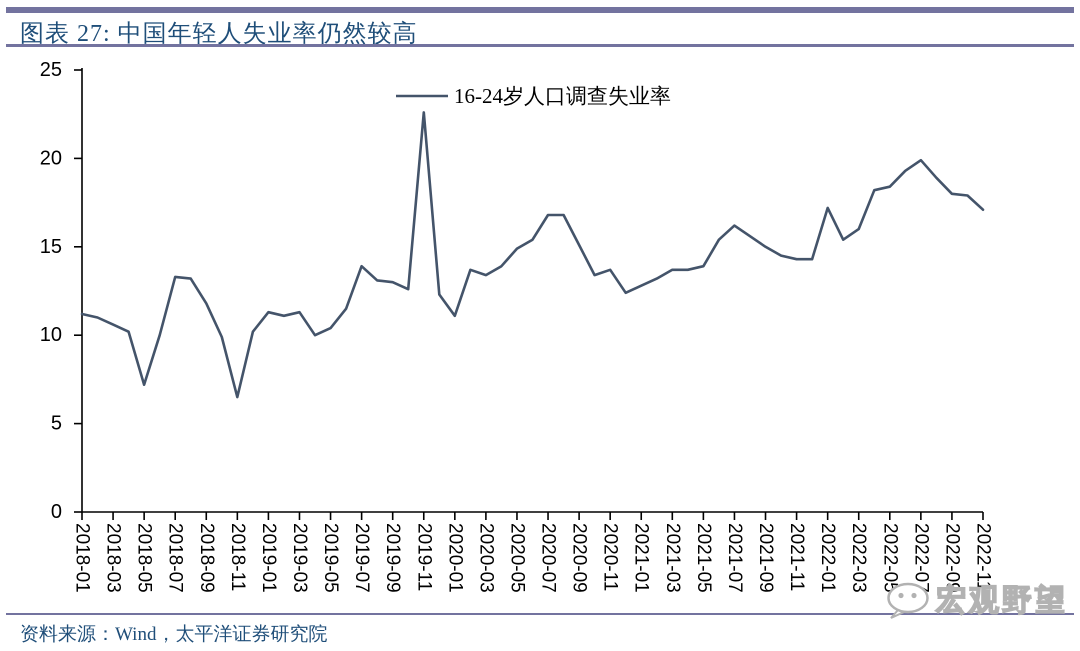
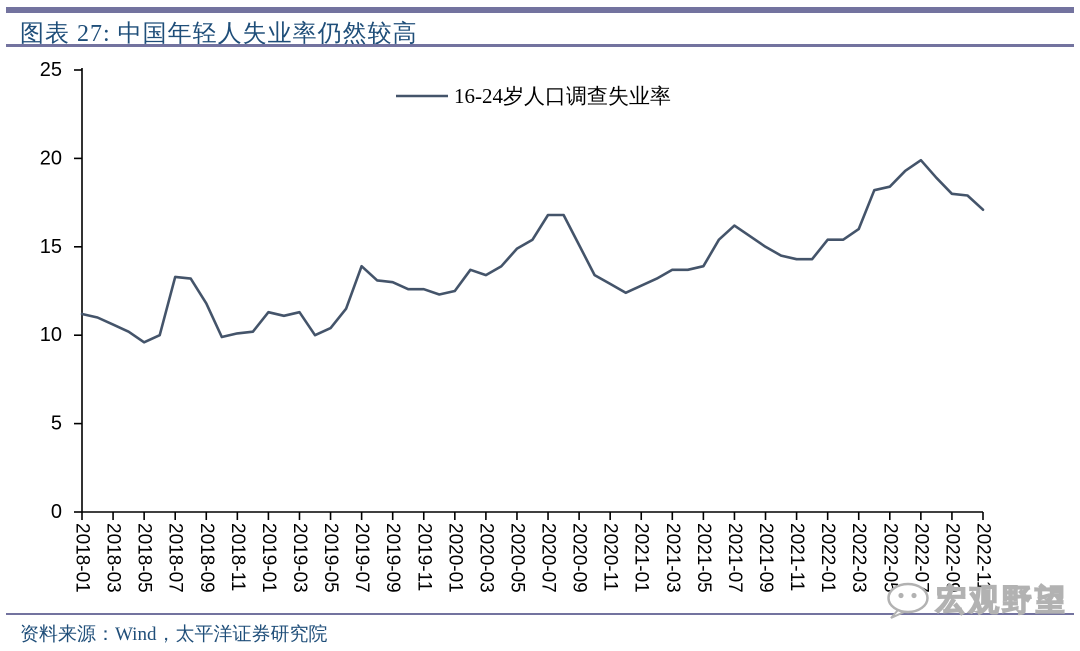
2018-05: 7.2 -> 9.6
2018-11: 6.5 -> 10.1
2019-11: 22.6 -> 12.6
2020-01: 11.1 -> 12.5
2020-11: 13.7 -> 12.9
2022-01: 17.2 -> 15.4
